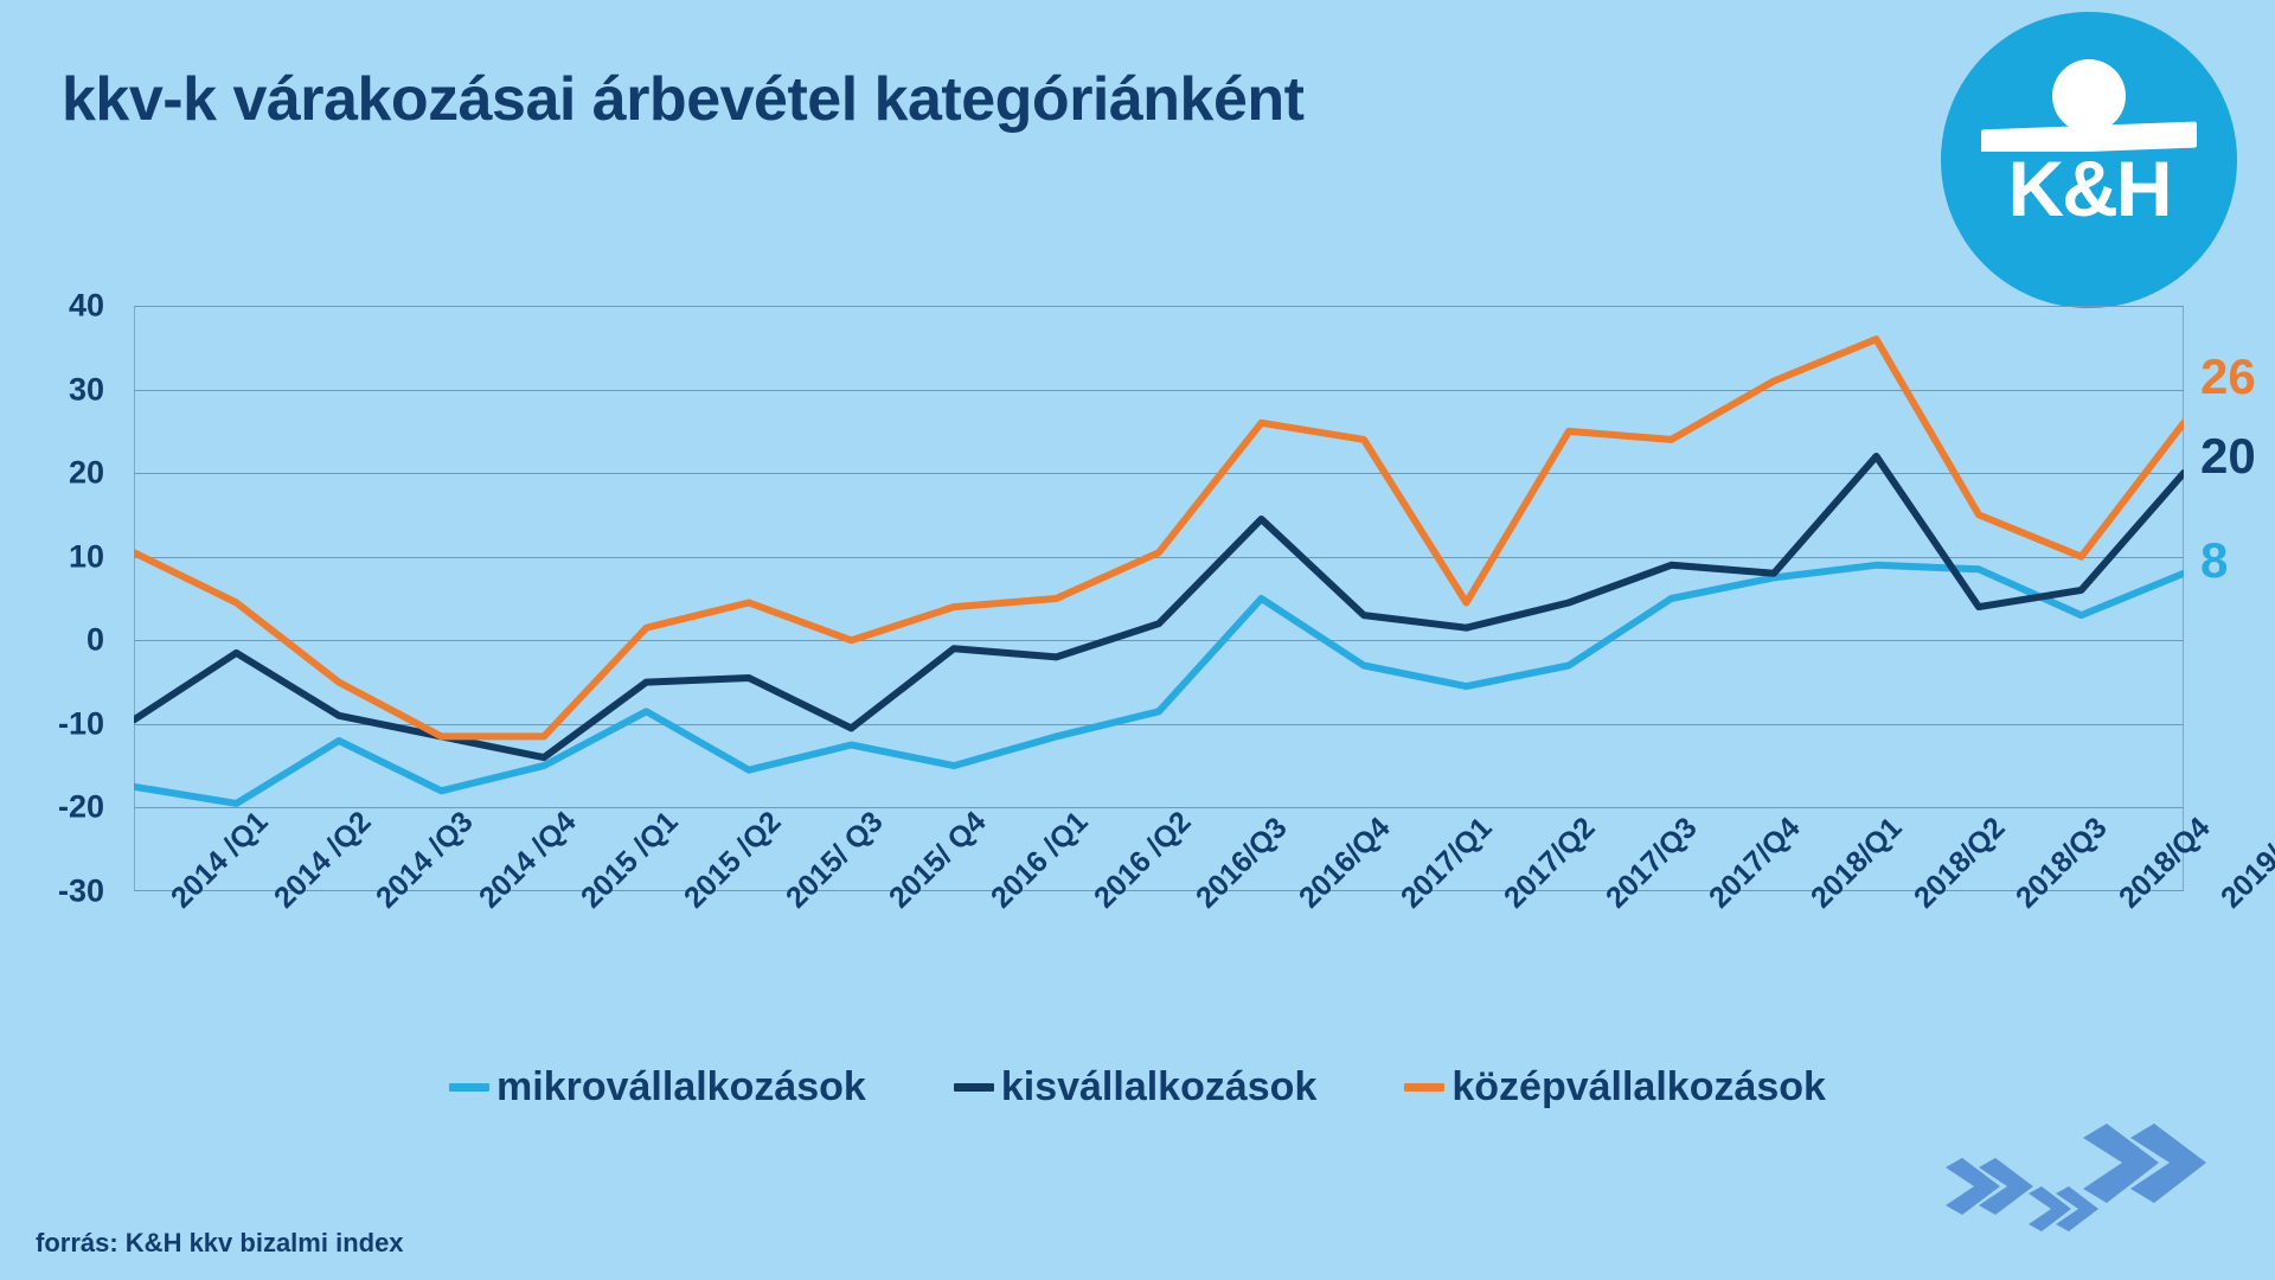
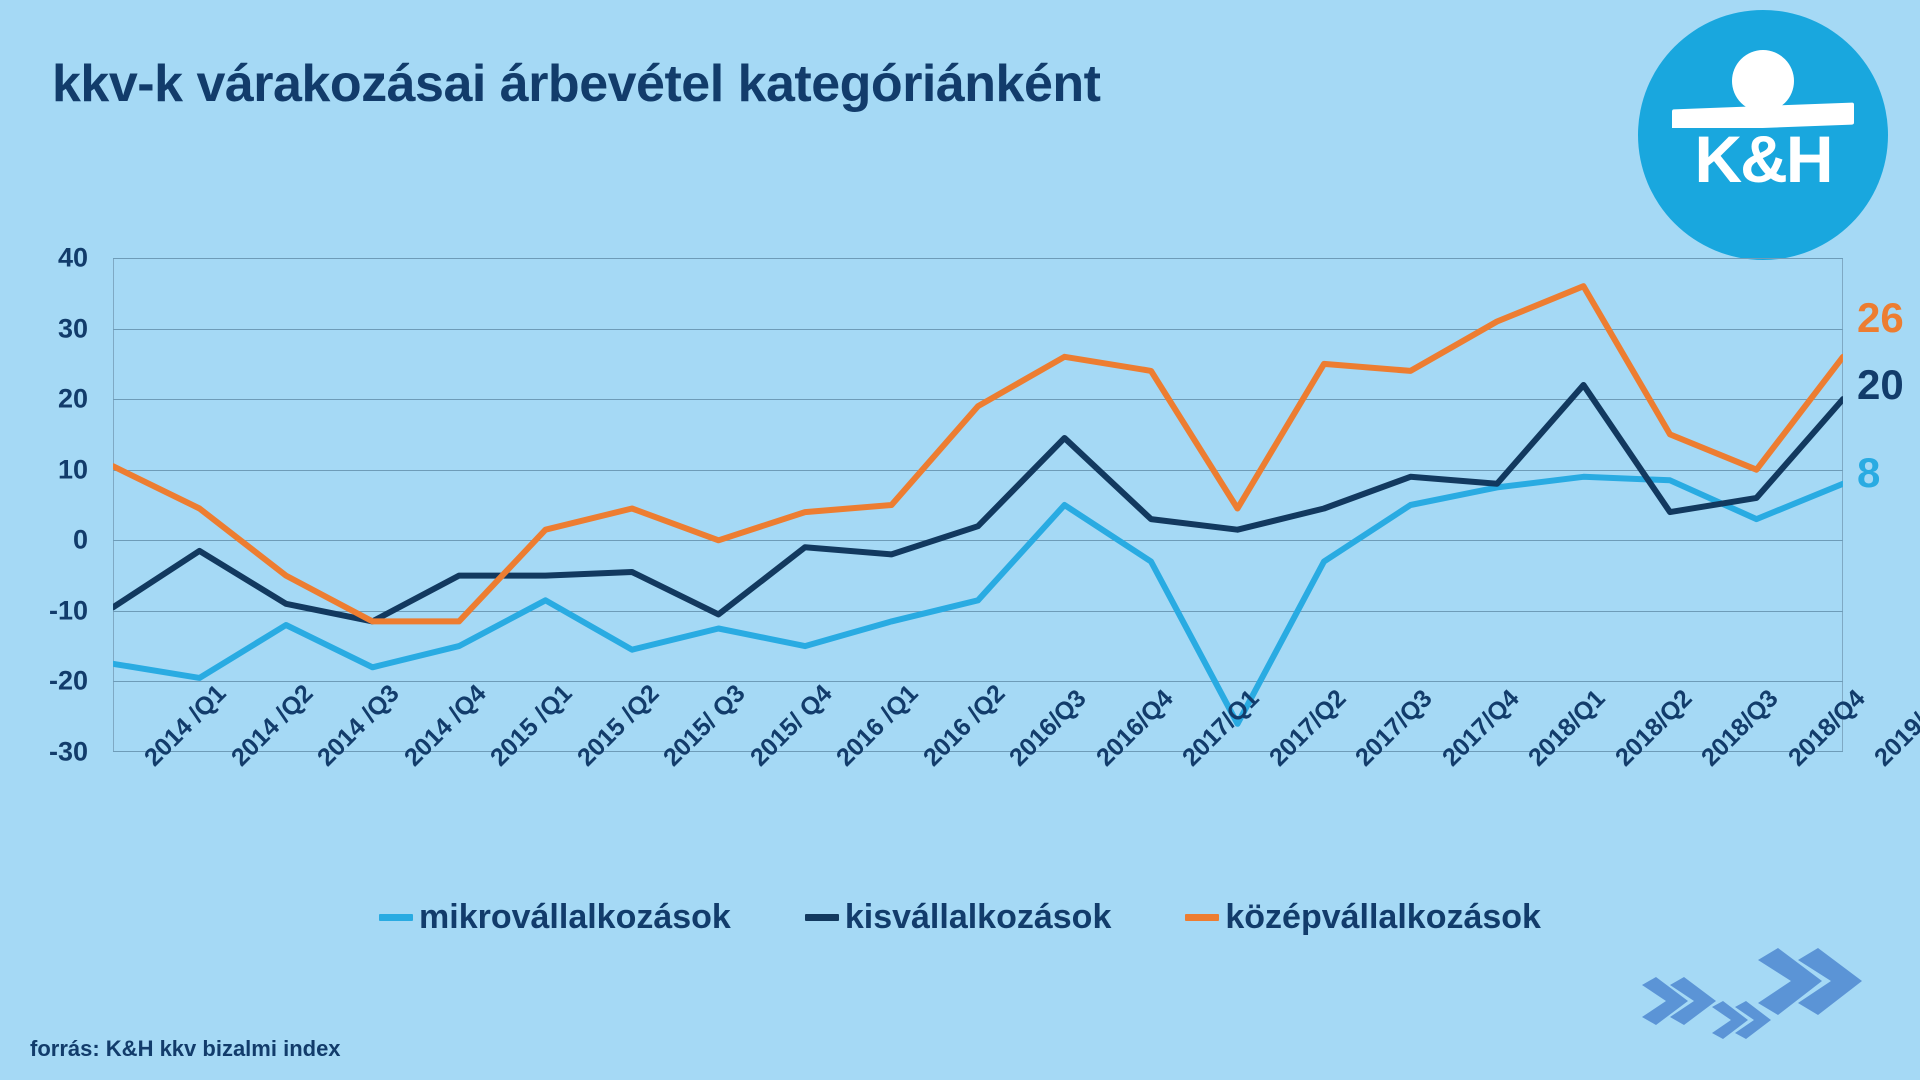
kisvállalkozások/2015 /Q1: -14 -> -5
középvállalkozások/2016/Q3: 10 -> 19
mikrovállalkozások/2017/Q2: -6 -> -26
